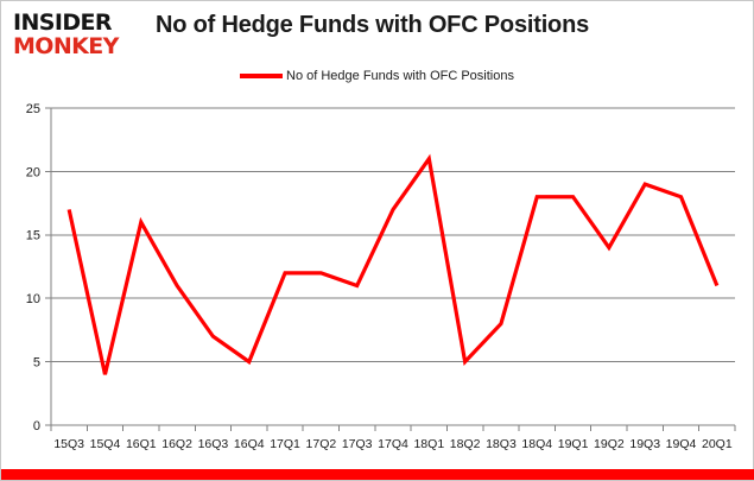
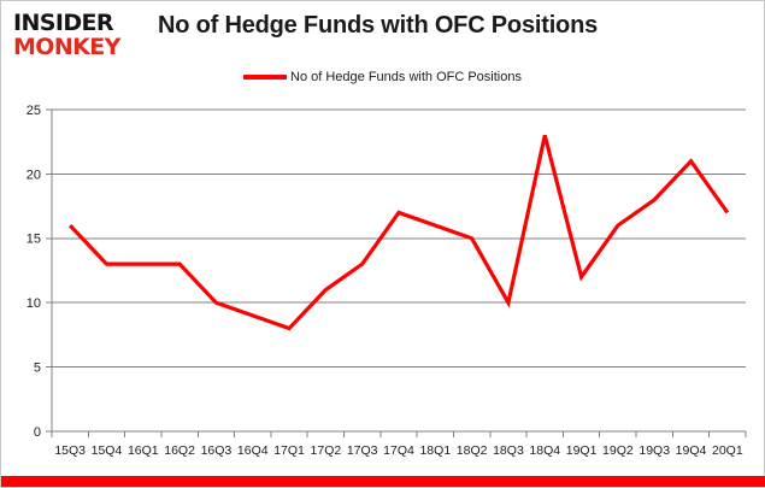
15Q3: 17 -> 16
15Q4: 4 -> 13
16Q1: 16 -> 13
16Q2: 11 -> 13
16Q3: 7 -> 10
16Q4: 5 -> 9
17Q1: 12 -> 8
17Q2: 12 -> 11
17Q3: 11 -> 13
18Q1: 21 -> 16
18Q2: 5 -> 15
18Q3: 8 -> 10
18Q4: 18 -> 23
19Q1: 18 -> 12
19Q2: 14 -> 16
19Q3: 19 -> 18
19Q4: 18 -> 21
20Q1: 11 -> 17
